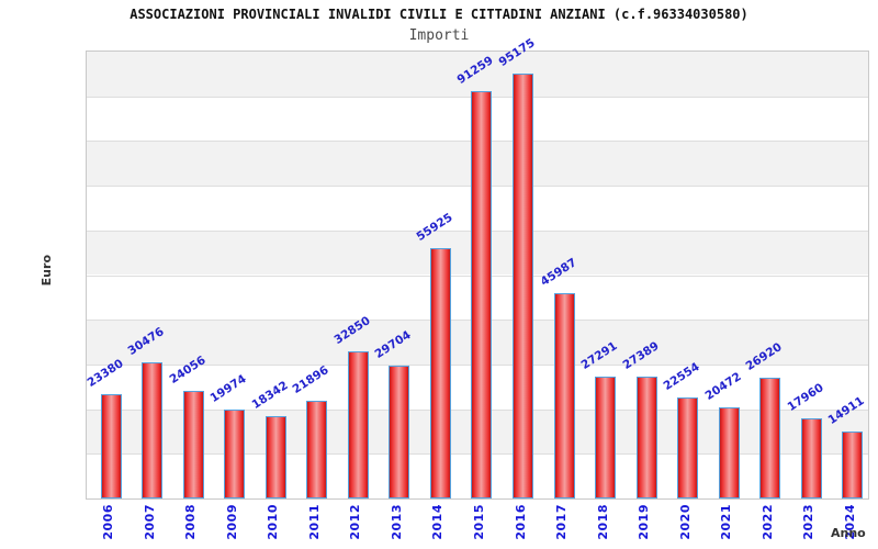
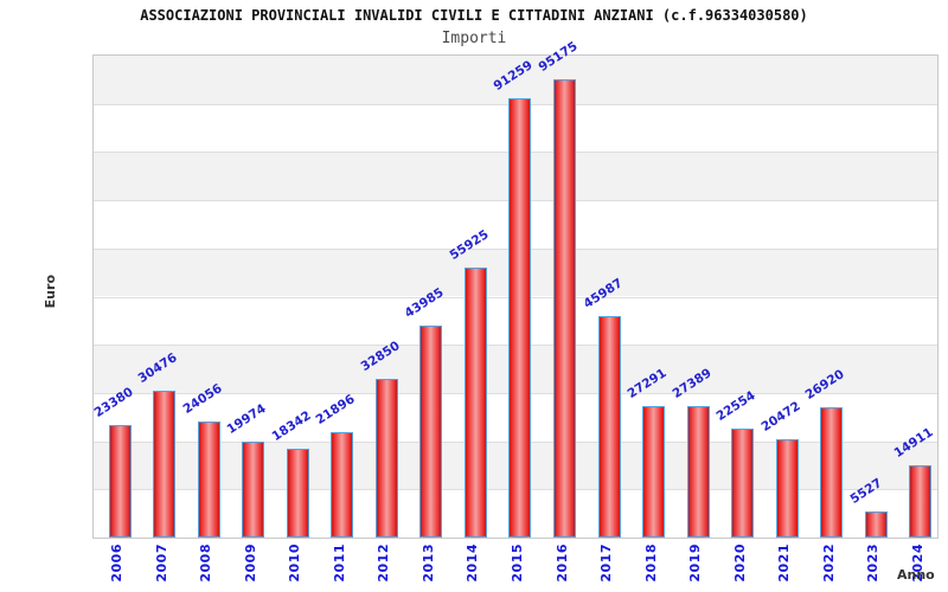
2013: 29704 -> 43985
2023: 17960 -> 5527
